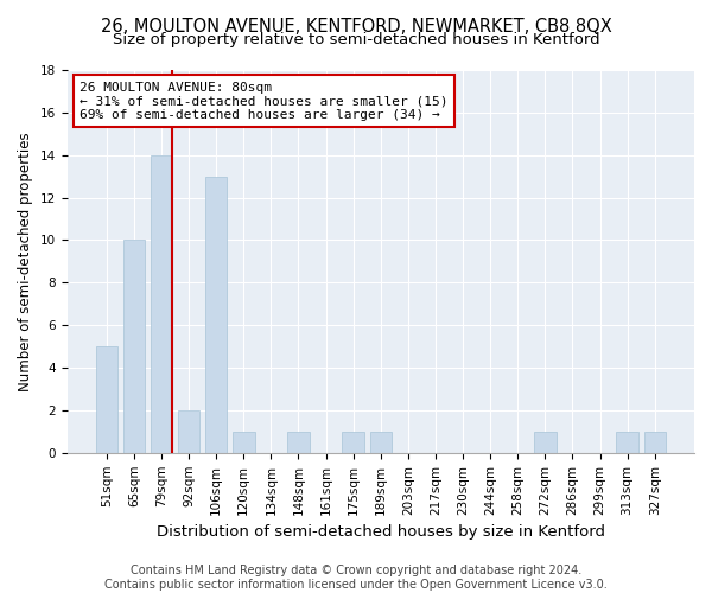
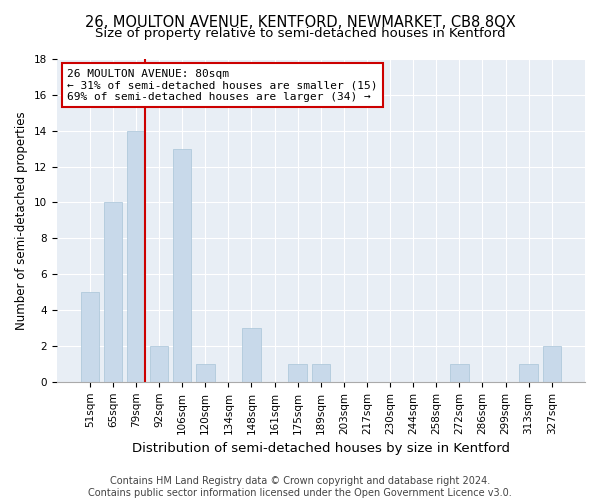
148sqm: 1 -> 3
327sqm: 1 -> 2
